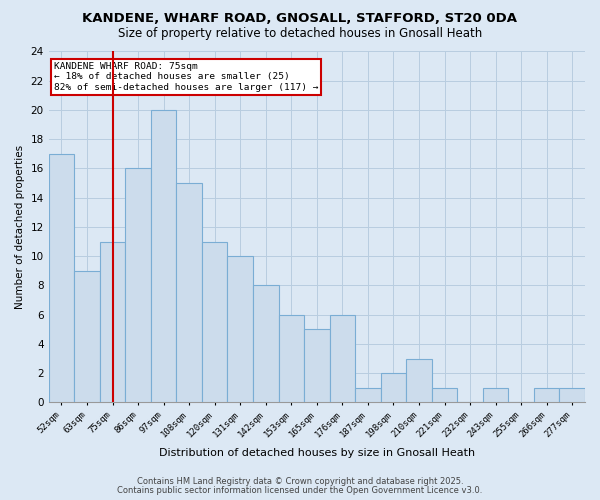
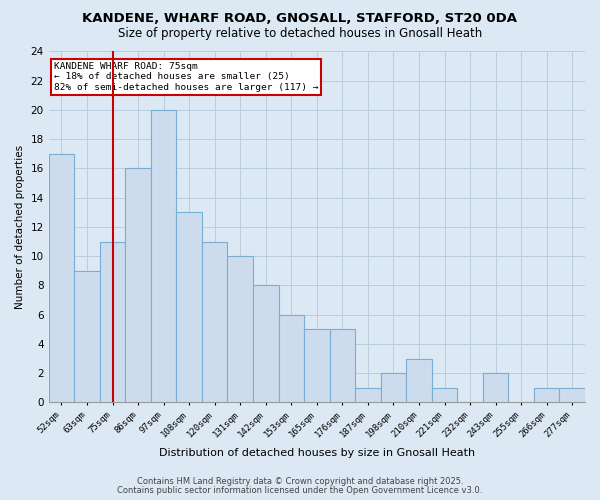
108sqm: 15 -> 13
176sqm: 6 -> 5
243sqm: 1 -> 2
